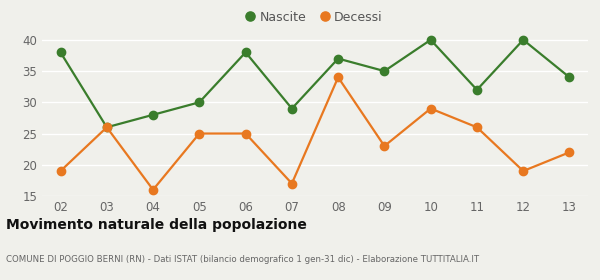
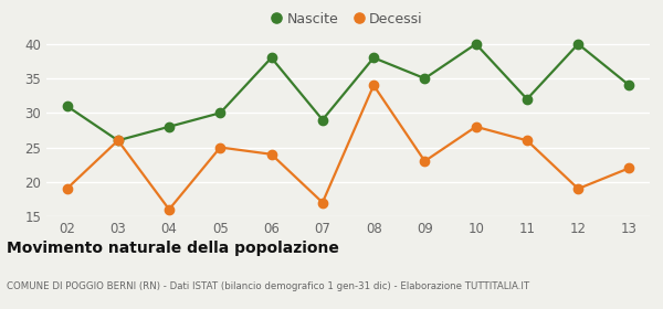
Nascite/02: 38 -> 31
Decessi/06: 25 -> 24
Nascite/08: 37 -> 38
Decessi/10: 29 -> 28
